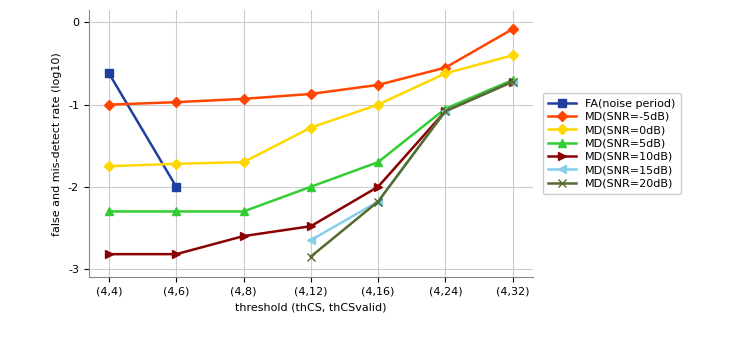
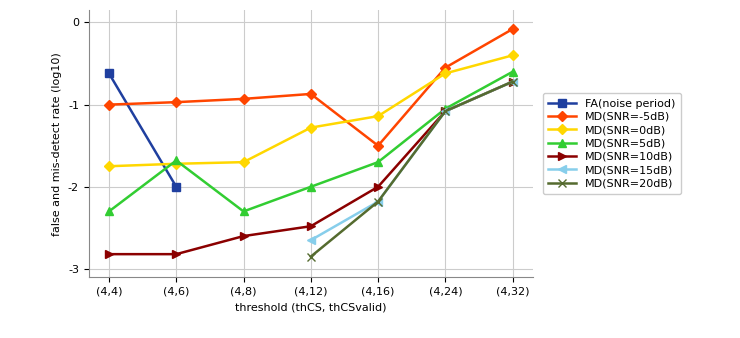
MD(SNR=5dB)/(4,6): -2.30 -> -1.68
MD(SNR=-5dB)/(4,16): -0.76 -> -1.50
MD(SNR=0dB)/(4,16): -1.00 -> -1.14
MD(SNR=5dB)/(4,32): -0.70 -> -0.60
